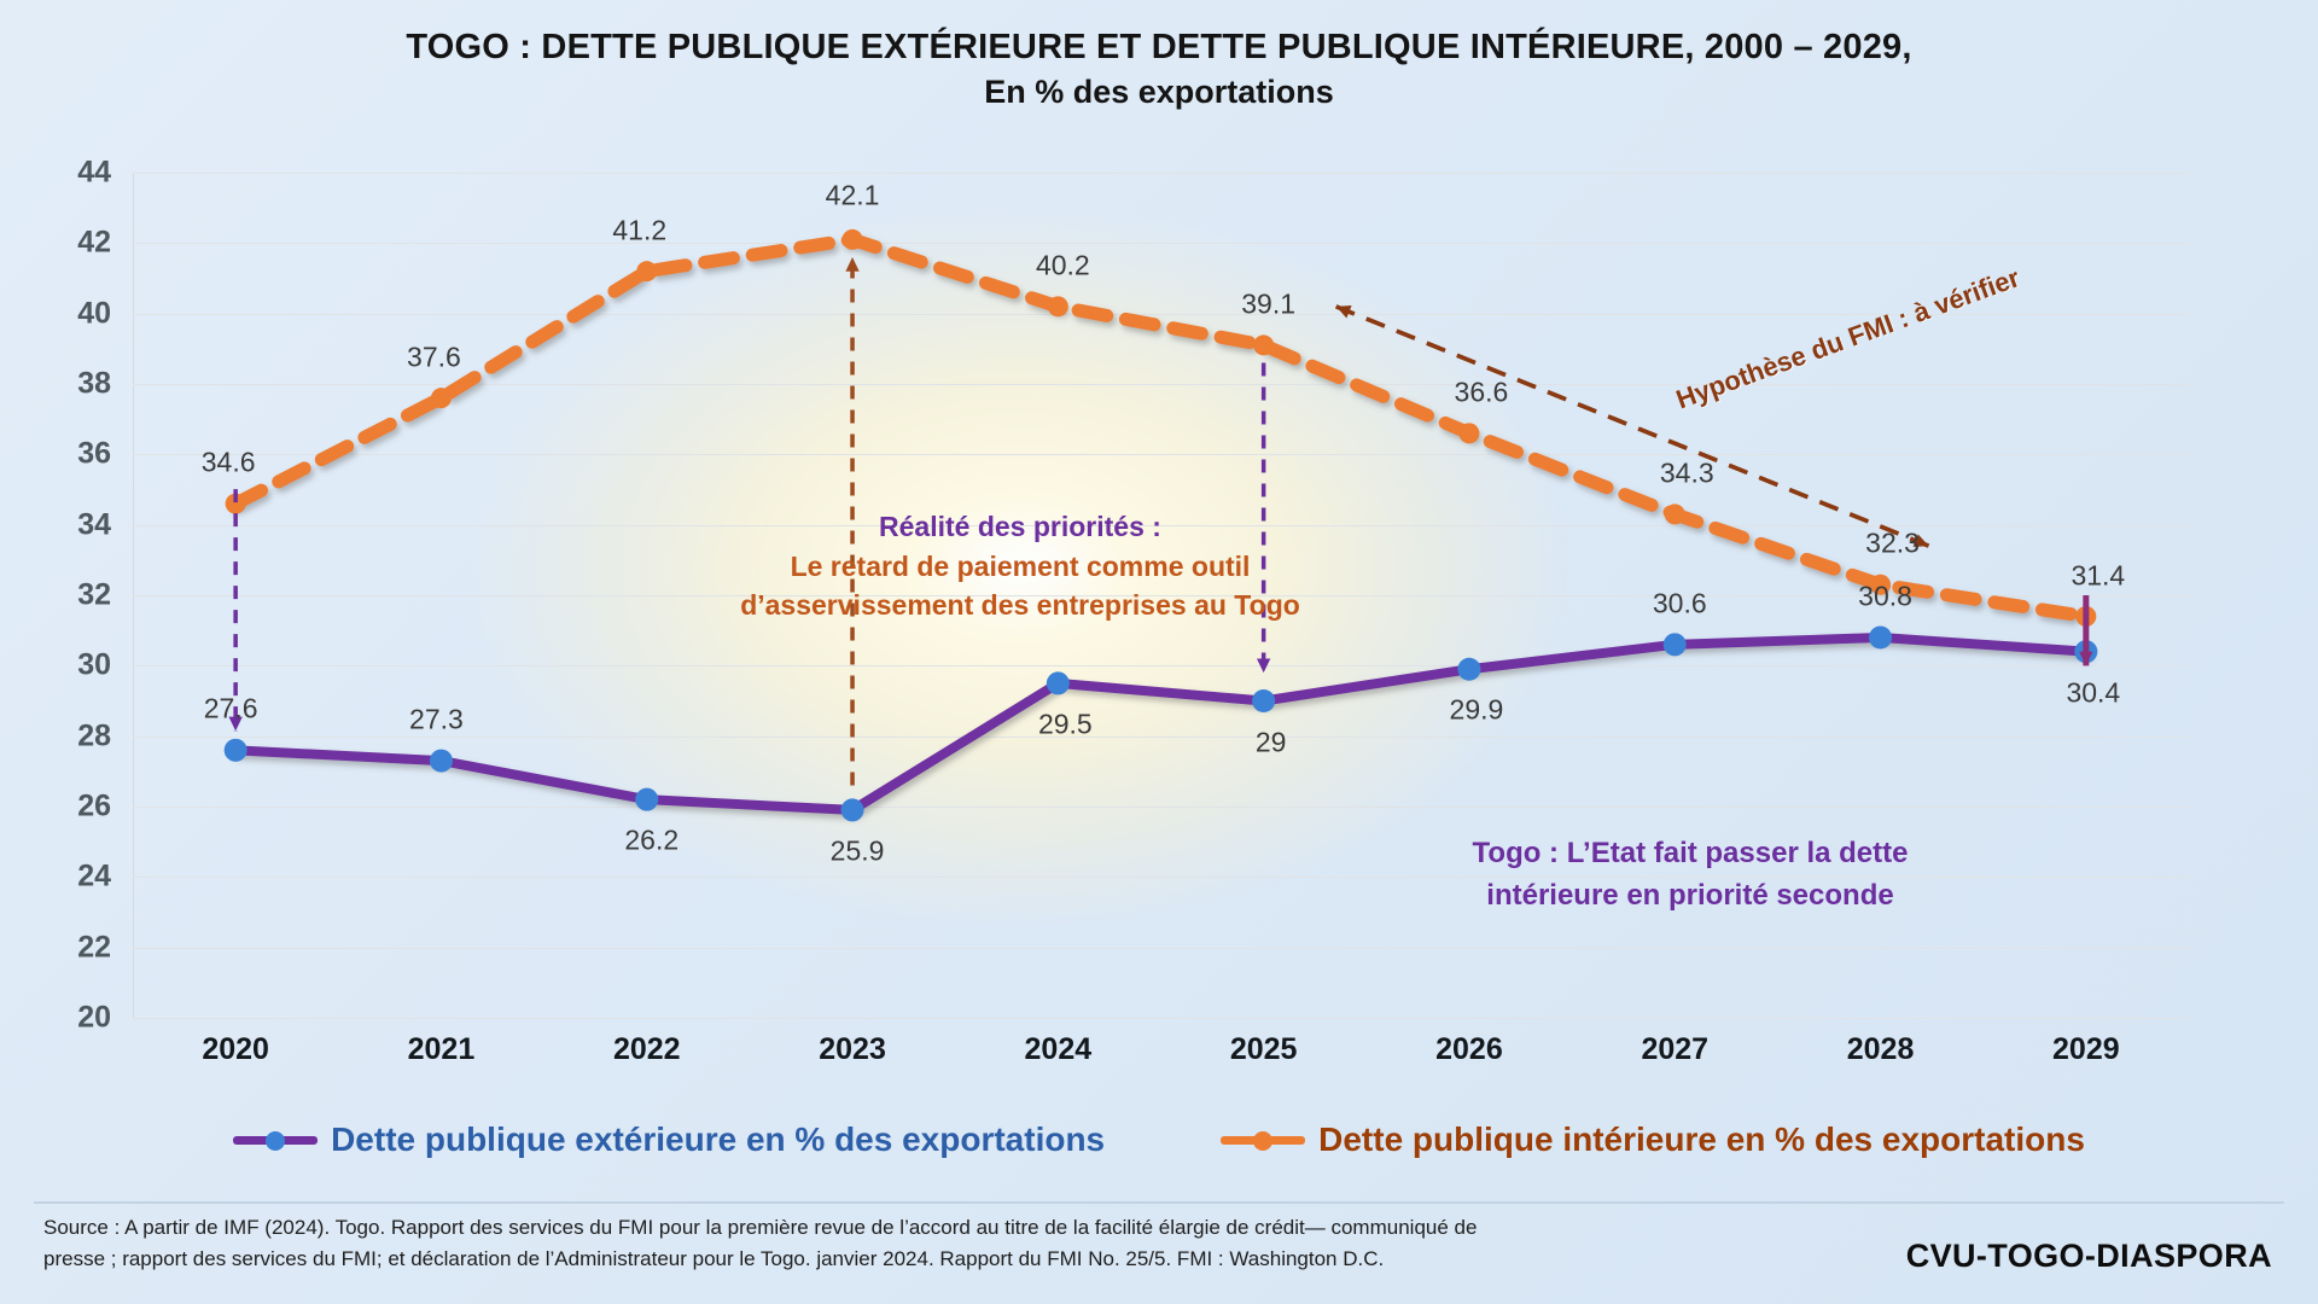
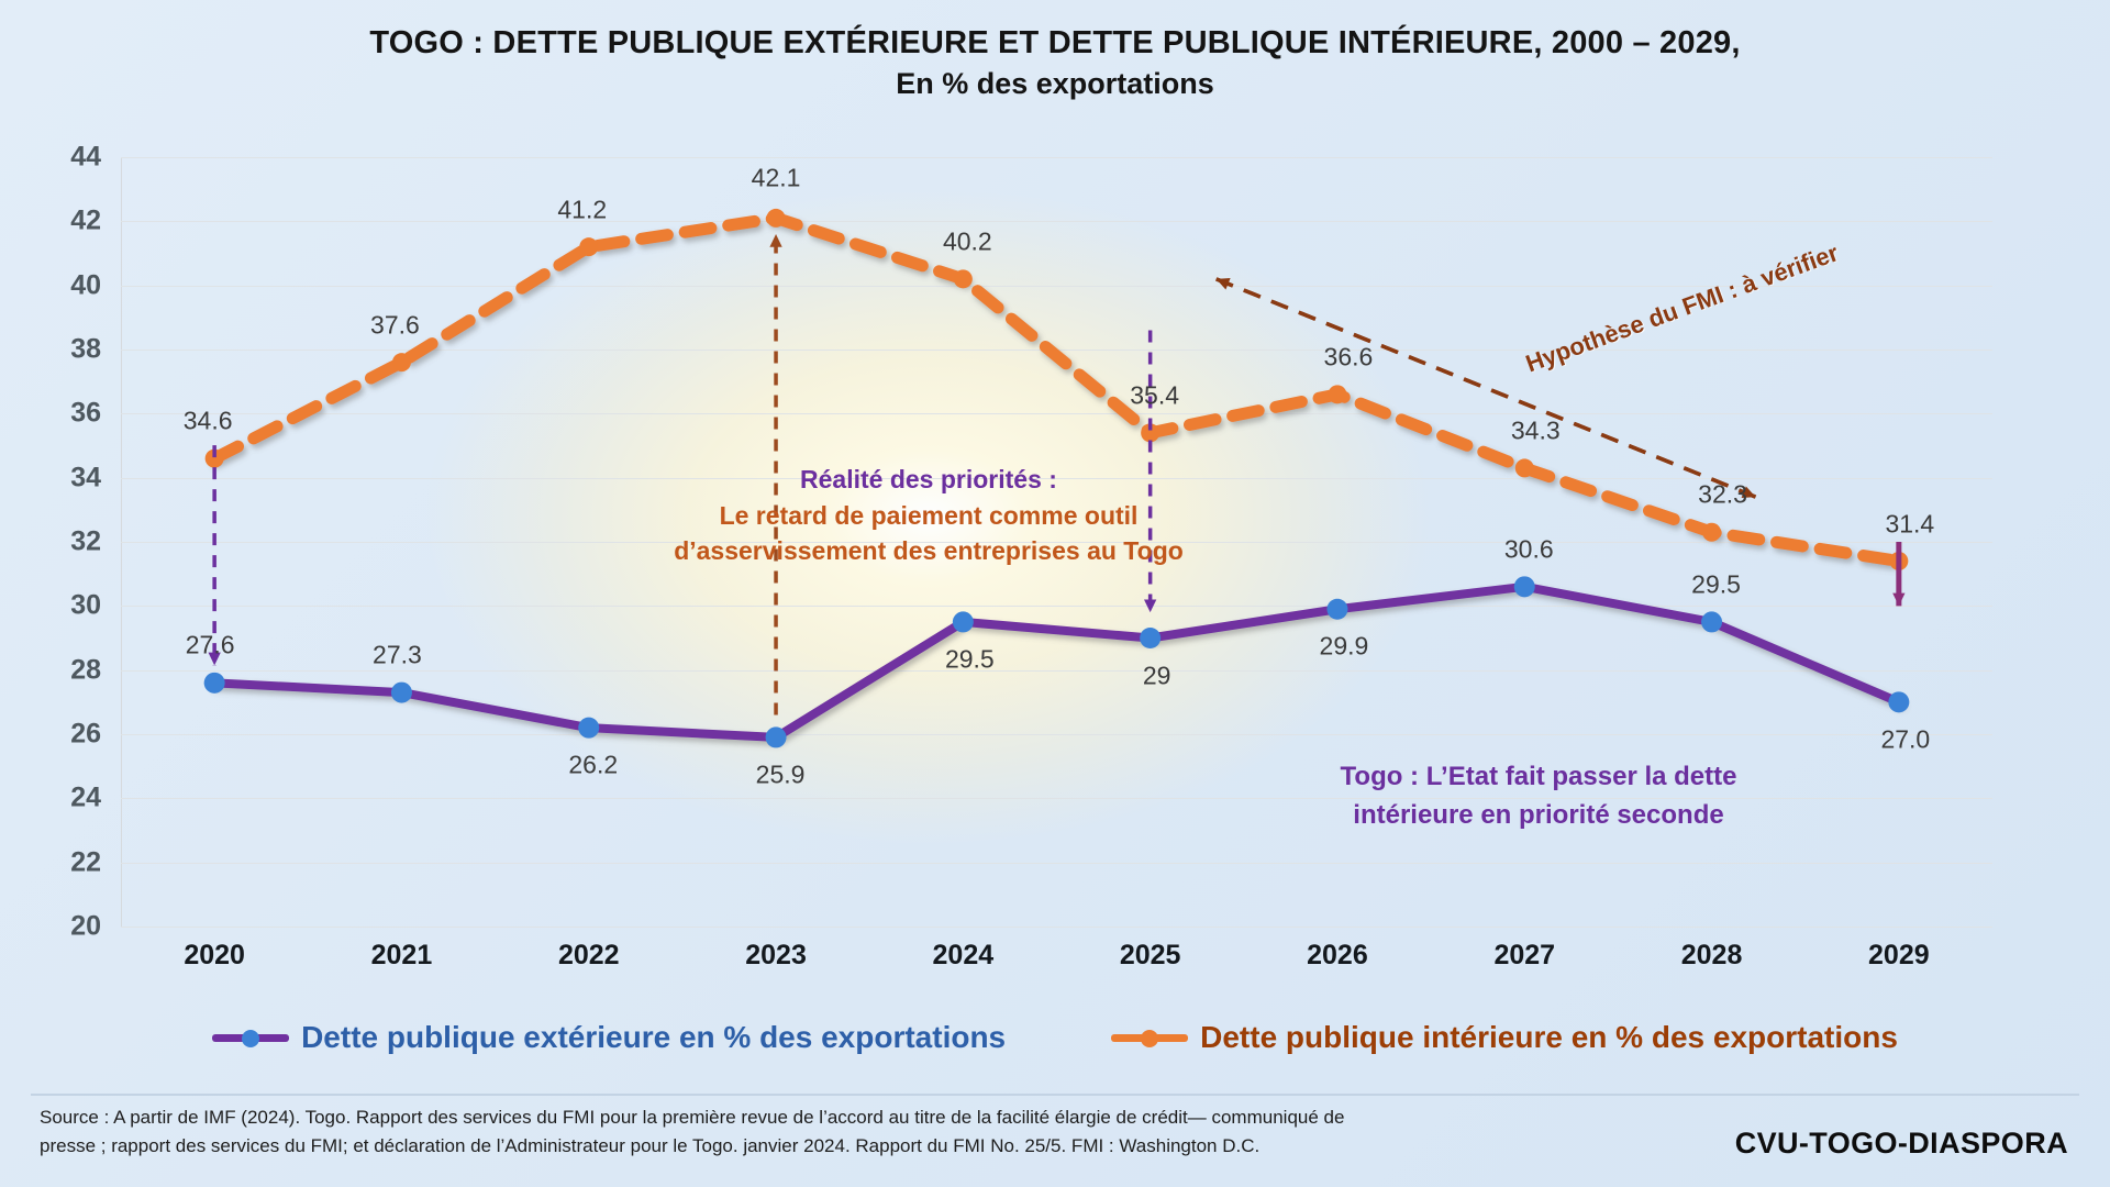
Dette publique intérieure en % des exportations/2025: 39.1 -> 35.4
Dette publique extérieure en % des exportations/2028: 30.8 -> 29.5
Dette publique extérieure en % des exportations/2029: 30.4 -> 27.0
